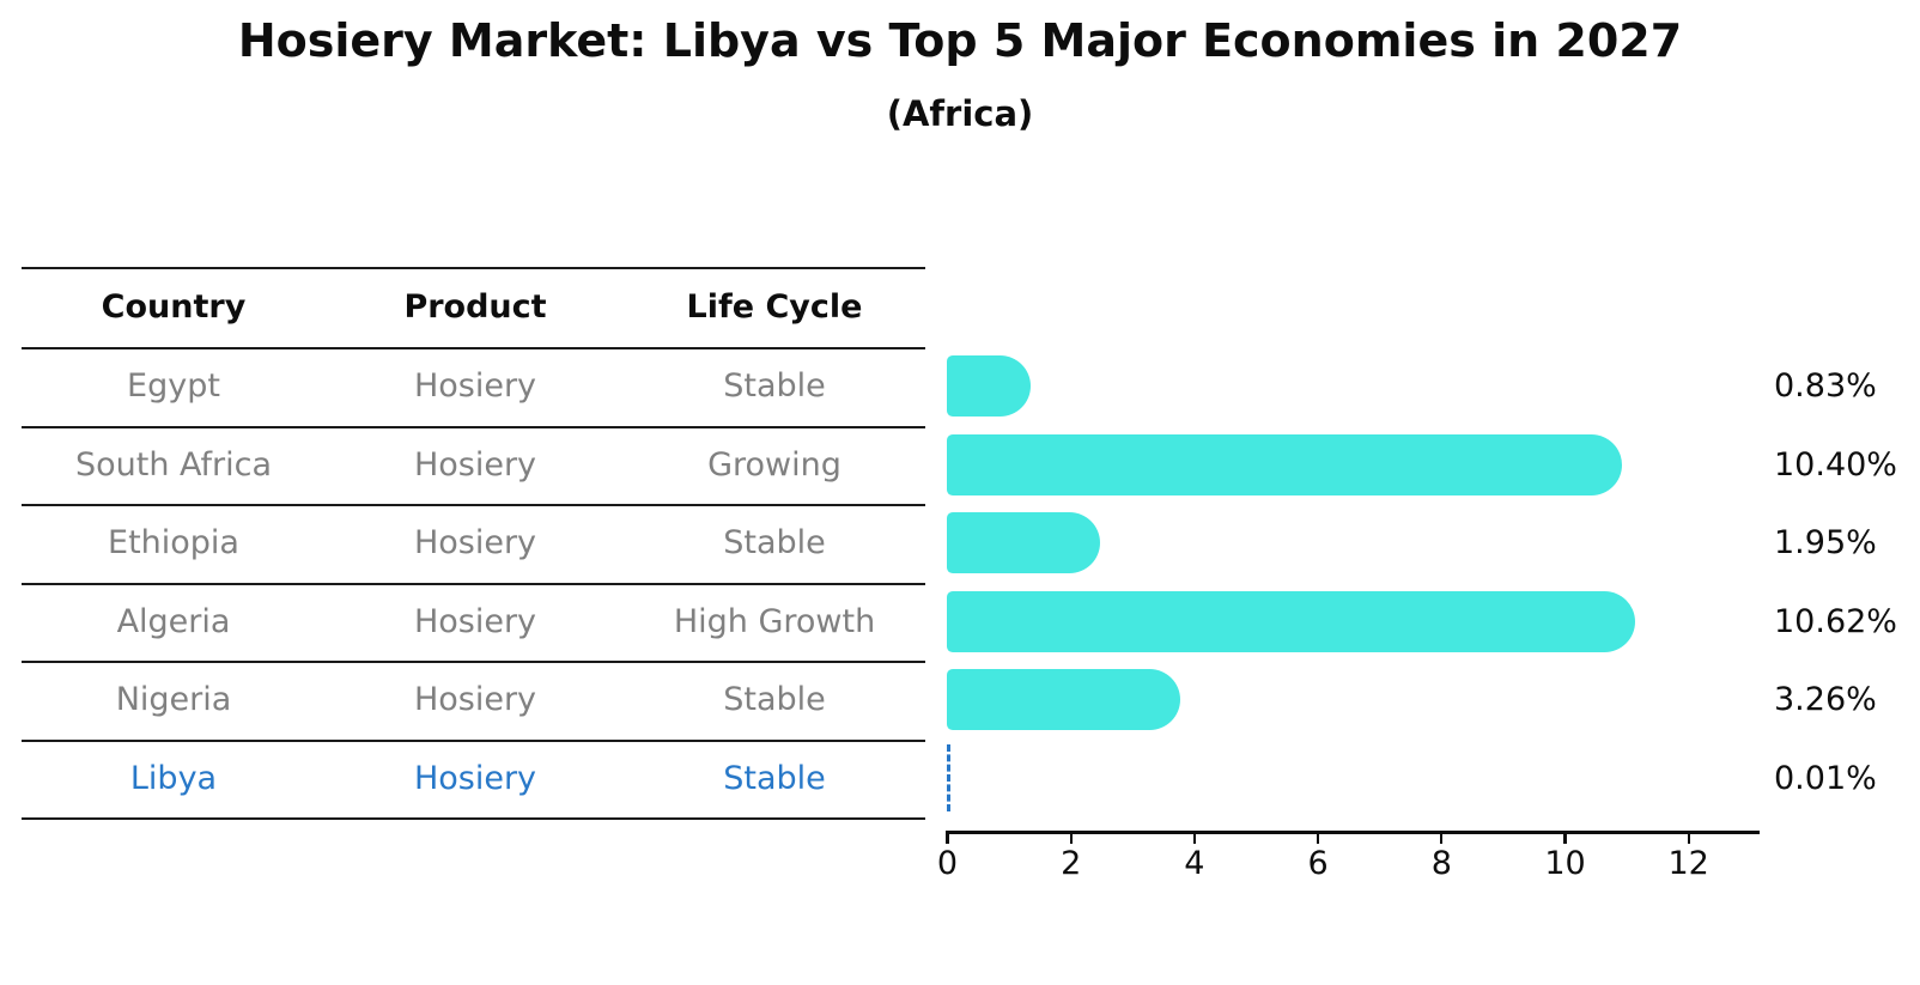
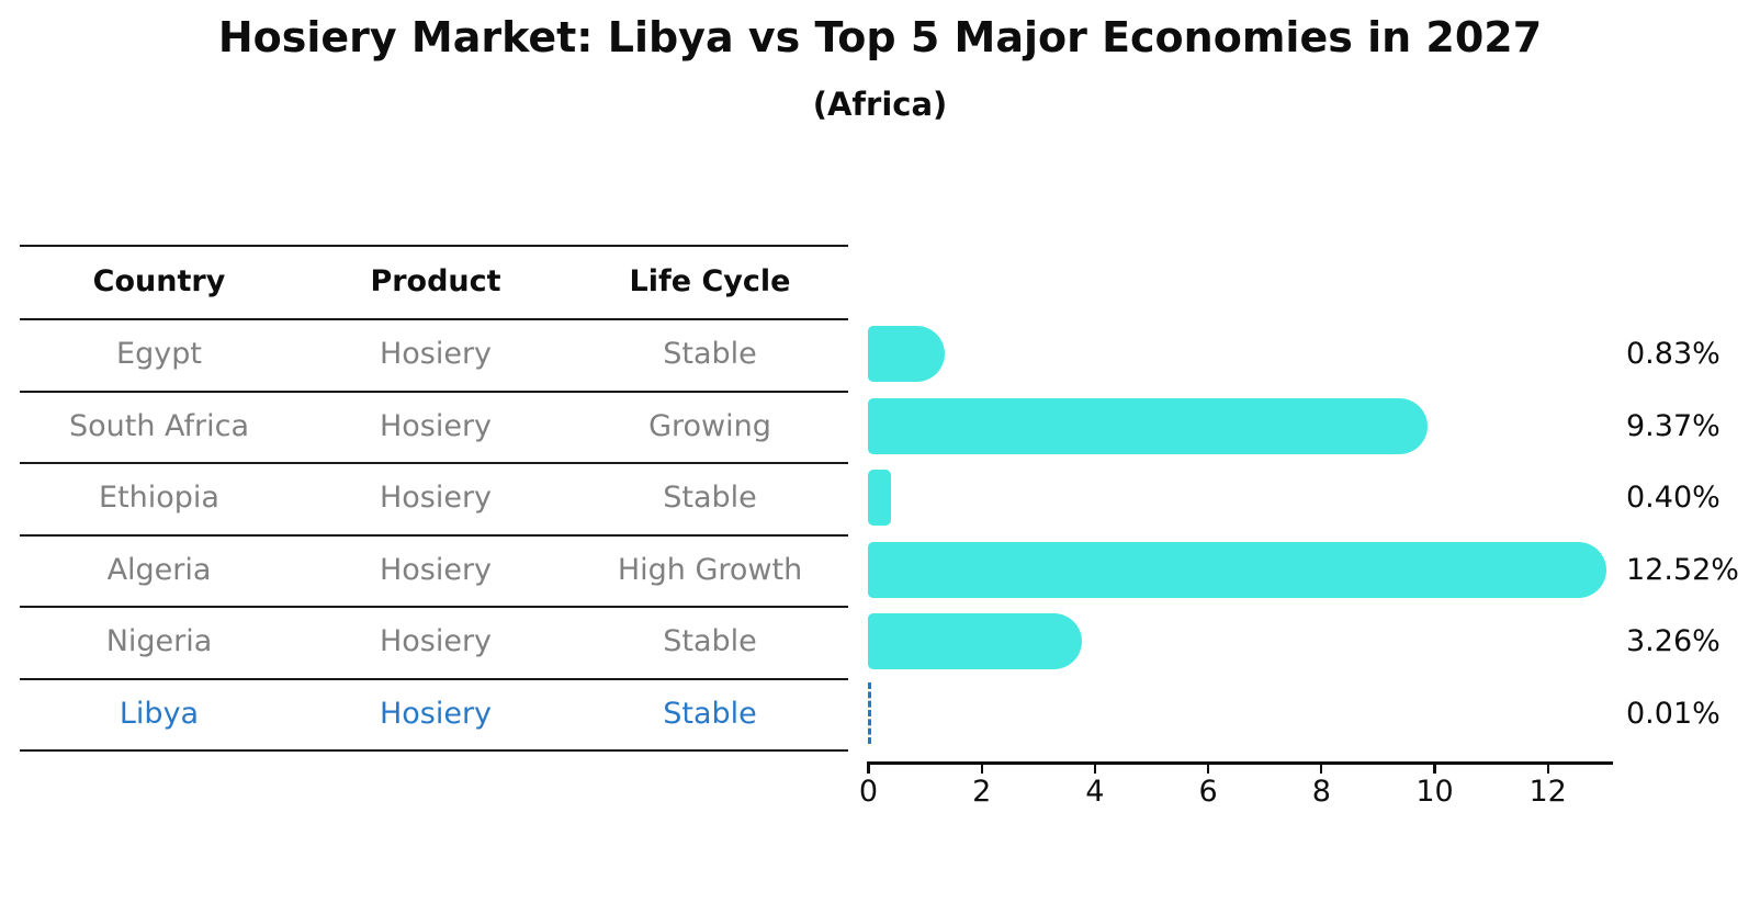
South Africa: 10.40% -> 9.37%
Ethiopia: 1.95% -> 0.40%
Algeria: 10.62% -> 12.52%
